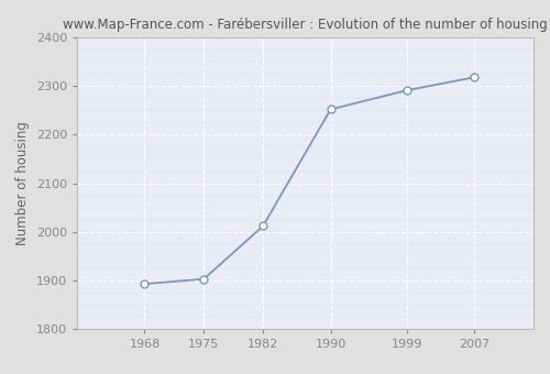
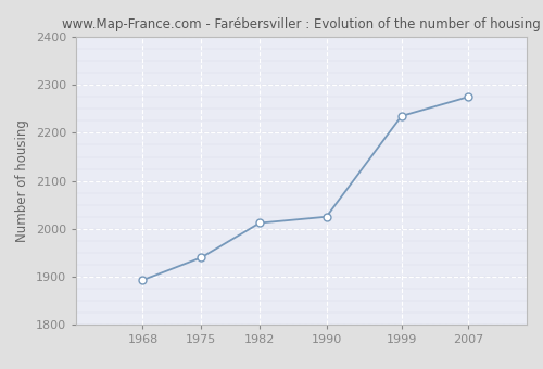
1975: 1903 -> 1940
1990: 2252 -> 2025
1999: 2291 -> 2235
2007: 2318 -> 2275
